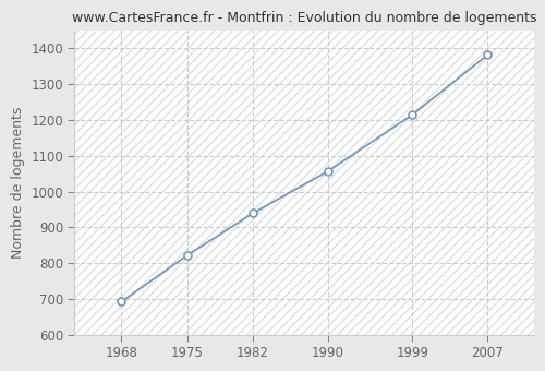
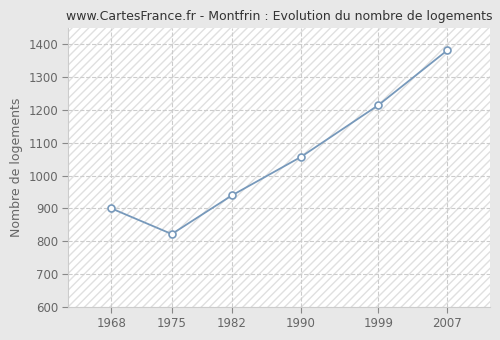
1968: 693 -> 900
